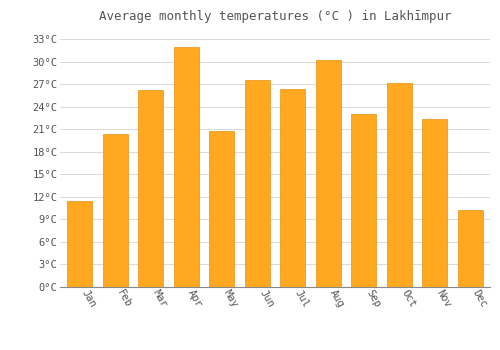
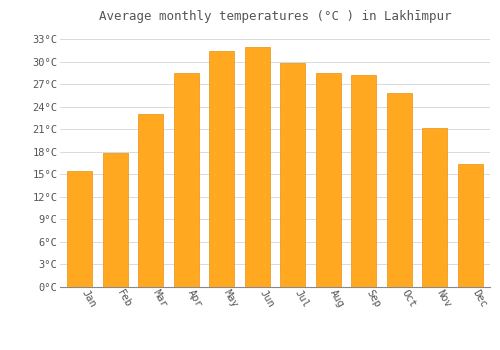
Jan: 11.4°C -> 15.5°C
Feb: 20.4°C -> 17.8°C
Mar: 26.2°C -> 23.0°C
Apr: 32.0°C -> 28.5°C
May: 20.8°C -> 31.5°C
Jun: 27.6°C -> 32.0°C
Jul: 26.4°C -> 29.8°C
Aug: 30.2°C -> 28.5°C
Sep: 23.0°C -> 28.2°C
Oct: 27.2°C -> 25.8°C
Nov: 22.4°C -> 21.2°C
Dec: 10.2°C -> 16.4°C
